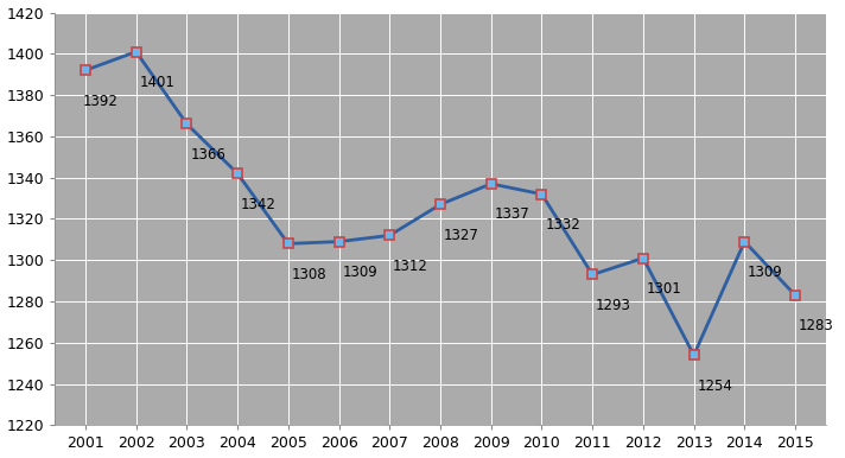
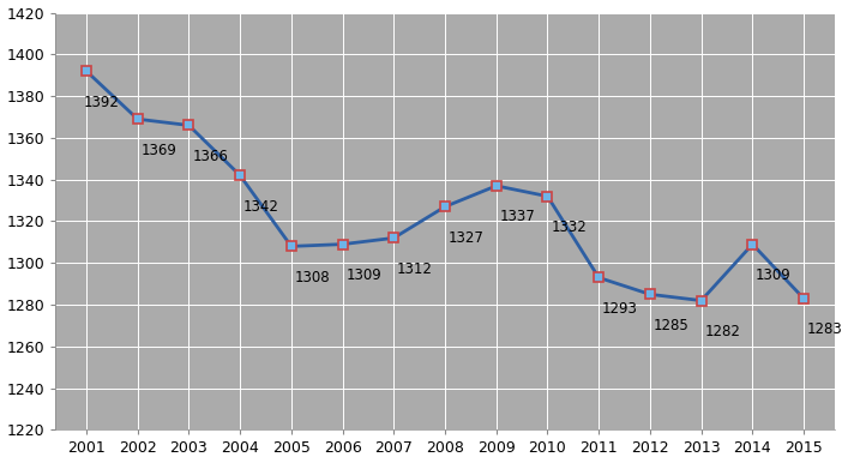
2002: 1401 -> 1369
2012: 1301 -> 1285
2013: 1254 -> 1282
